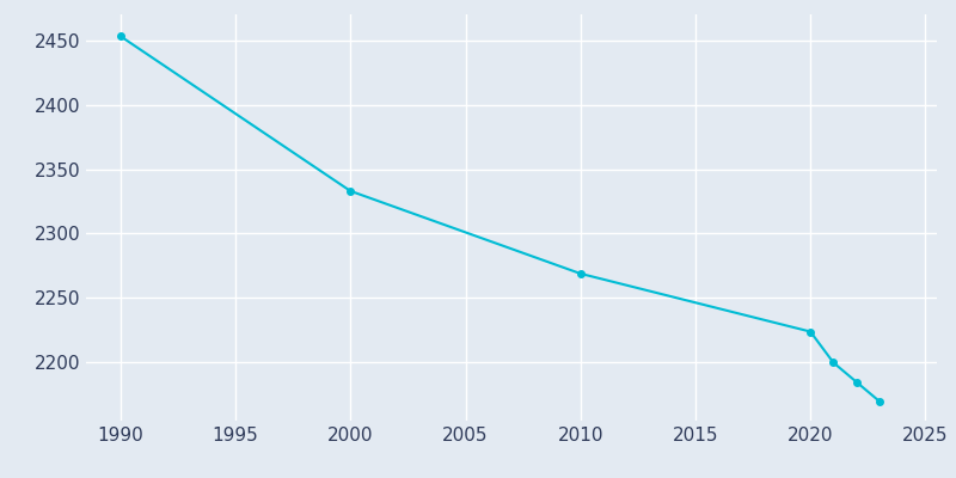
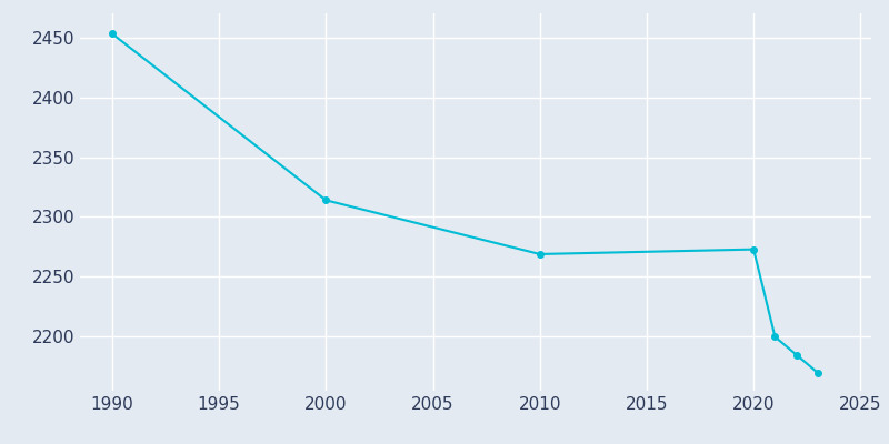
2000: 2333 -> 2314
2020: 2224 -> 2273
